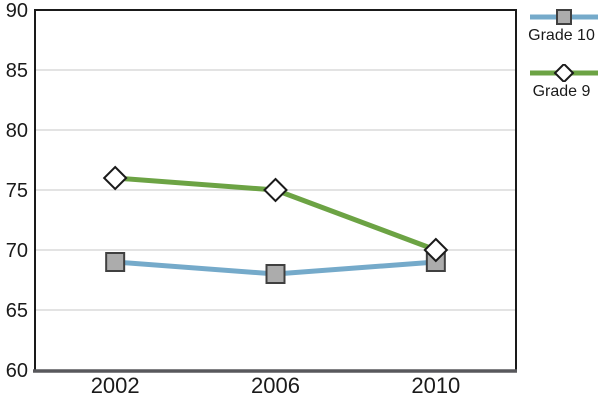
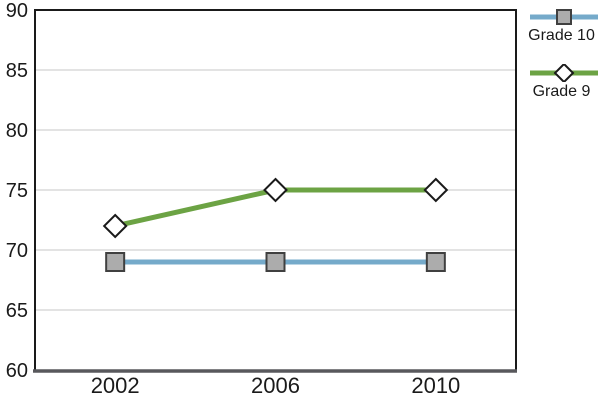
Grade 9/2002: 76 -> 72
Grade 10/2006: 68 -> 69
Grade 9/2010: 70 -> 75
